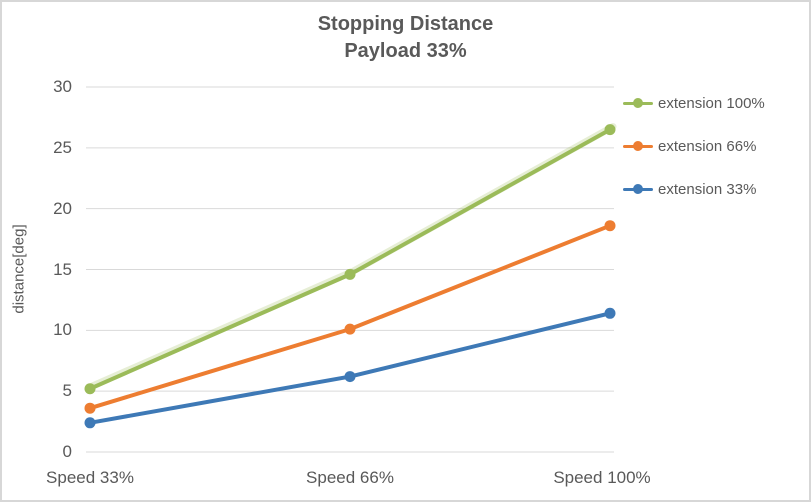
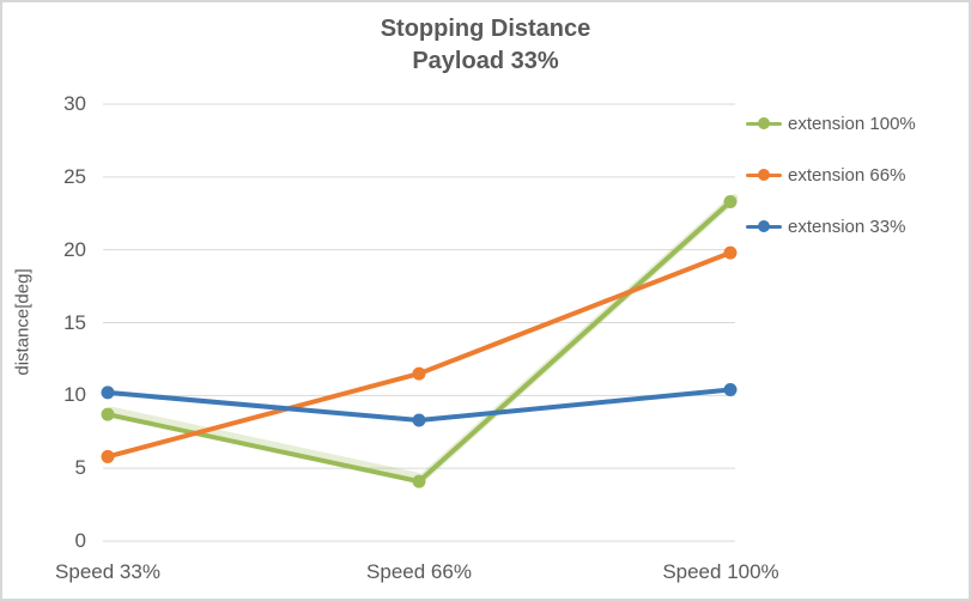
extension 100%/Speed 33%: 5.2 -> 8.7
extension 66%/Speed 33%: 3.6 -> 5.8
extension 33%/Speed 33%: 2.4 -> 10.2
extension 100%/Speed 66%: 14.6 -> 4.1
extension 66%/Speed 66%: 10.1 -> 11.5
extension 33%/Speed 66%: 6.2 -> 8.3
extension 100%/Speed 100%: 26.5 -> 23.3
extension 66%/Speed 100%: 18.6 -> 19.8
extension 33%/Speed 100%: 11.4 -> 10.4
